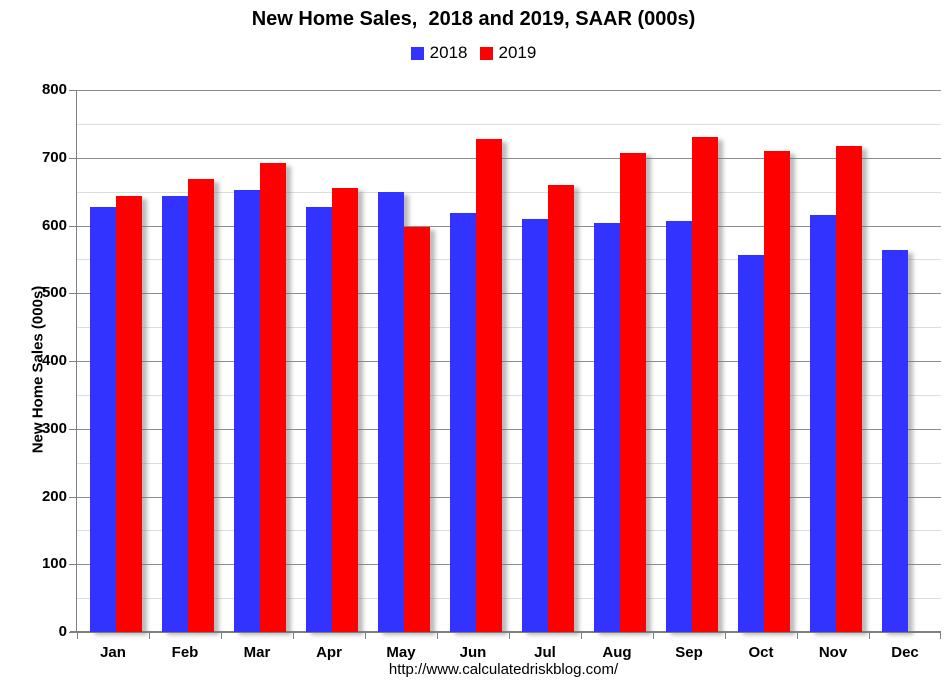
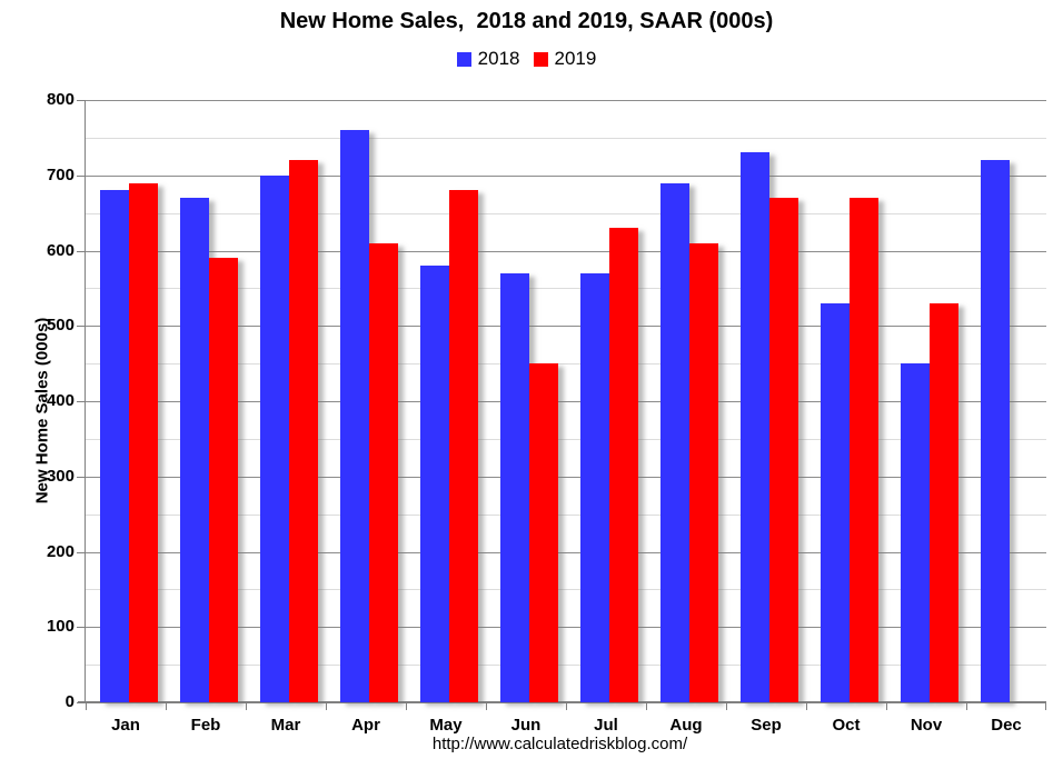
2018/Jan: 630 -> 680
2019/Jan: 640 -> 690
2018/Feb: 640 -> 670
2019/Feb: 670 -> 590
2018/Mar: 650 -> 700
2019/Mar: 690 -> 720
2018/Apr: 630 -> 760
2019/Apr: 660 -> 610
2018/May: 650 -> 580
2019/May: 600 -> 680
2018/Jun: 620 -> 570
2019/Jun: 730 -> 450
2018/Jul: 610 -> 570
2019/Jul: 660 -> 630
2018/Aug: 600 -> 690
2019/Aug: 710 -> 610
2018/Sep: 610 -> 730
2019/Sep: 730 -> 670
2018/Oct: 560 -> 530
2019/Oct: 710 -> 670
2018/Nov: 620 -> 450
2019/Nov: 720 -> 530
2018/Dec: 560 -> 720
